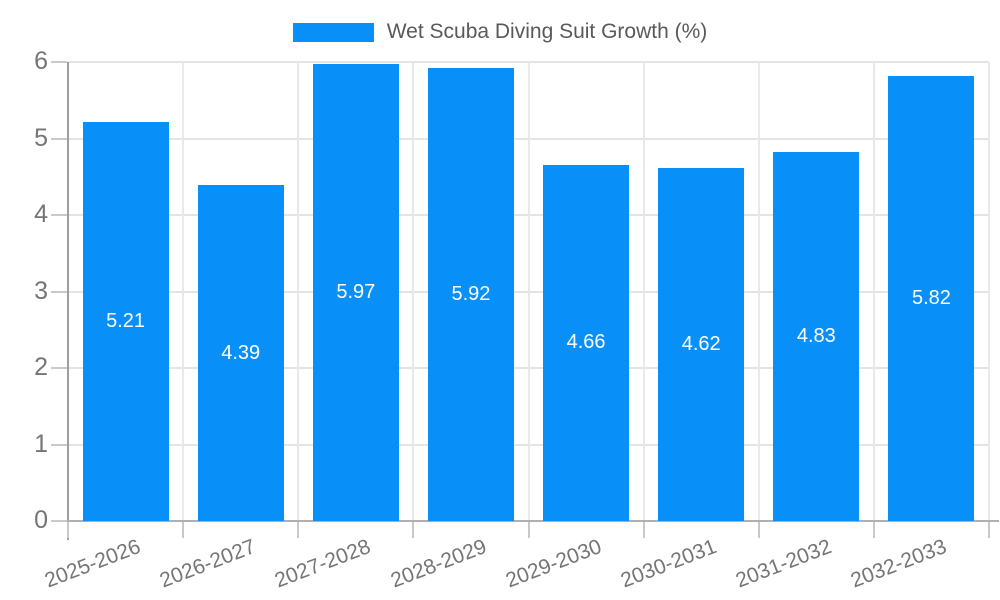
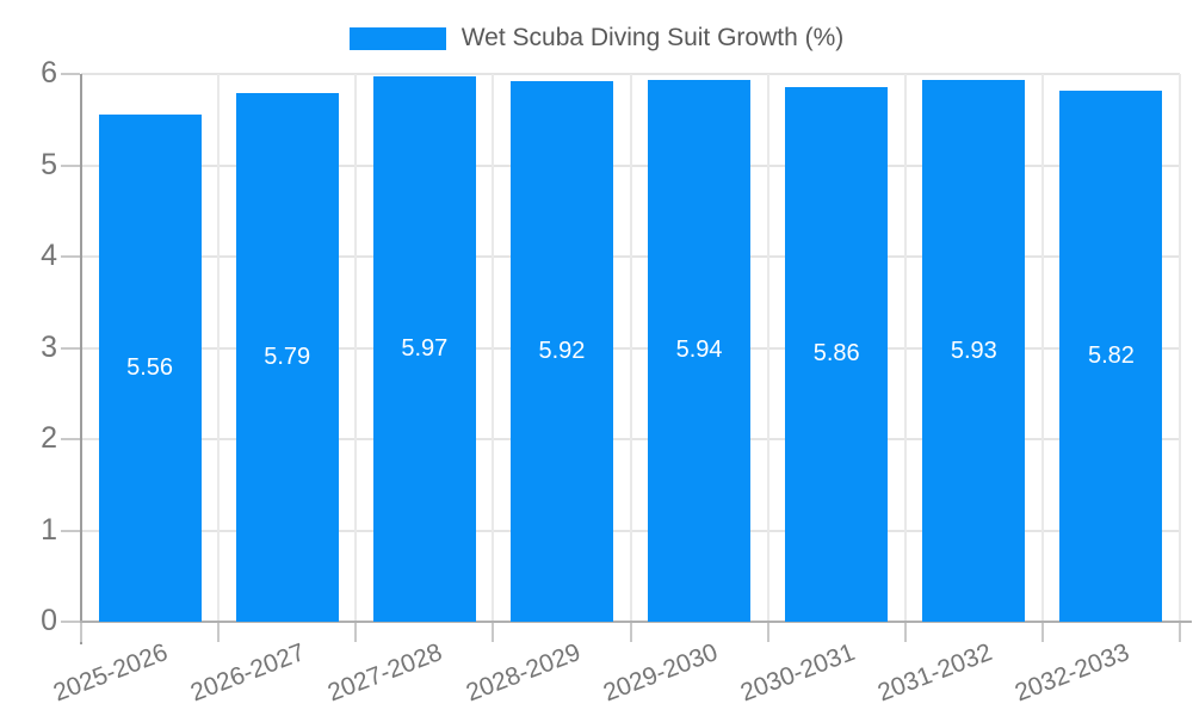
2025-2026: 5.21 -> 5.56
2026-2027: 4.39 -> 5.79
2029-2030: 4.66 -> 5.94
2030-2031: 4.62 -> 5.86
2031-2032: 4.83 -> 5.93
